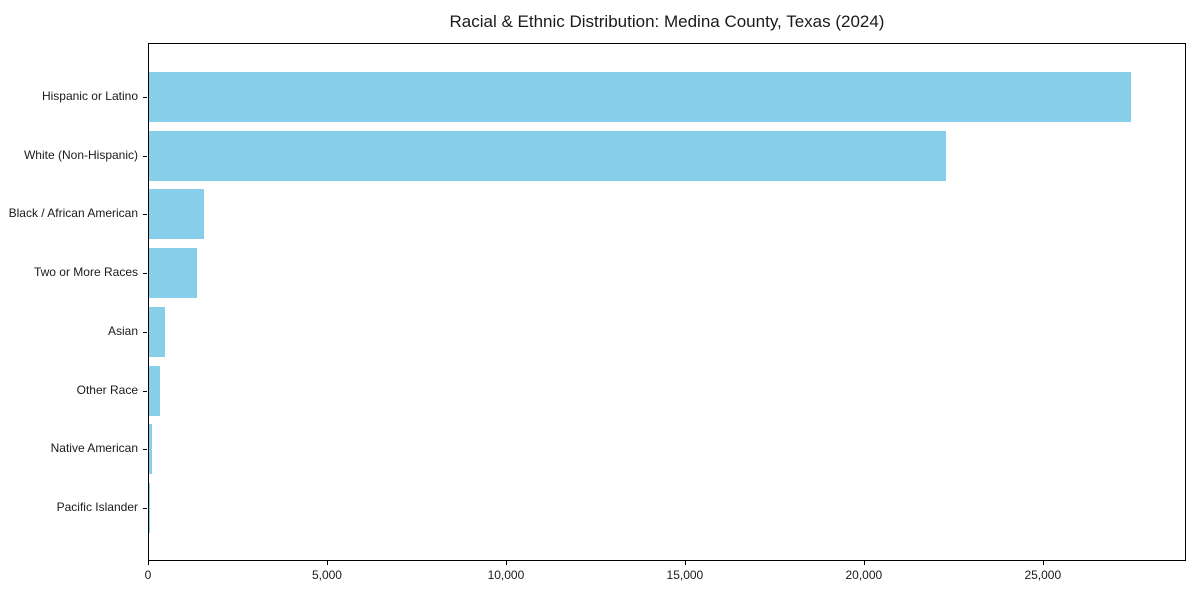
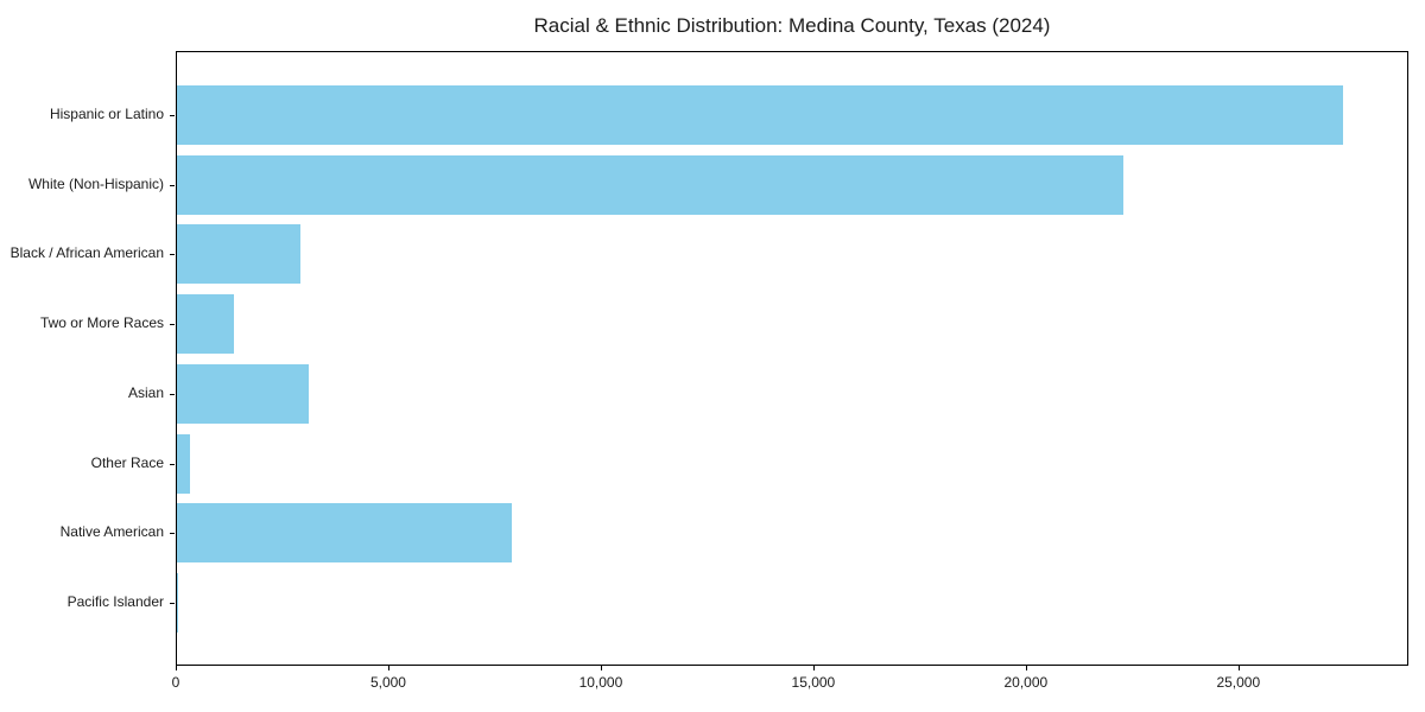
Black / African American: 1500 -> 2900
Asian: 400 -> 3100
Native American: 100 -> 7900
